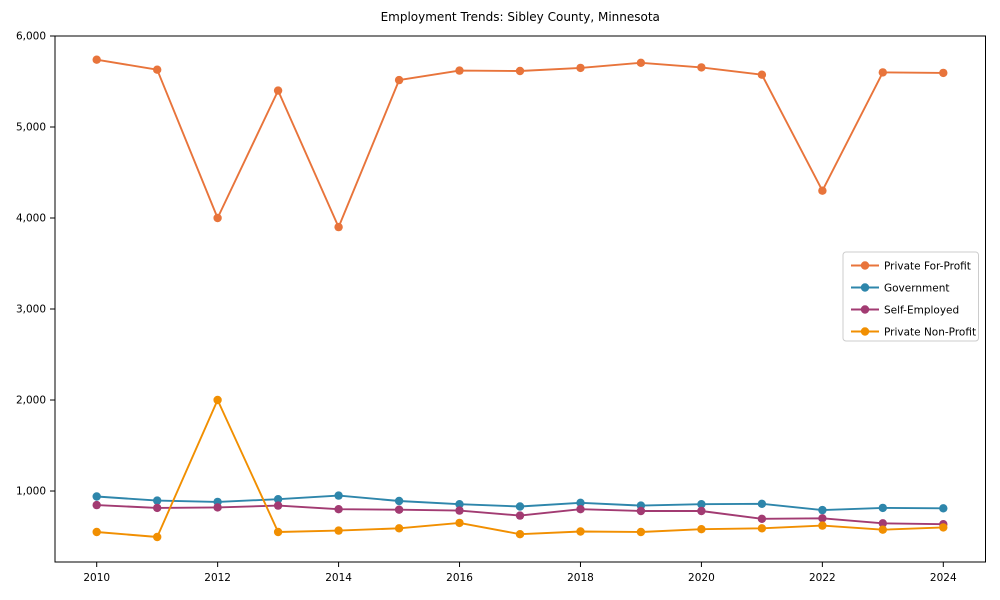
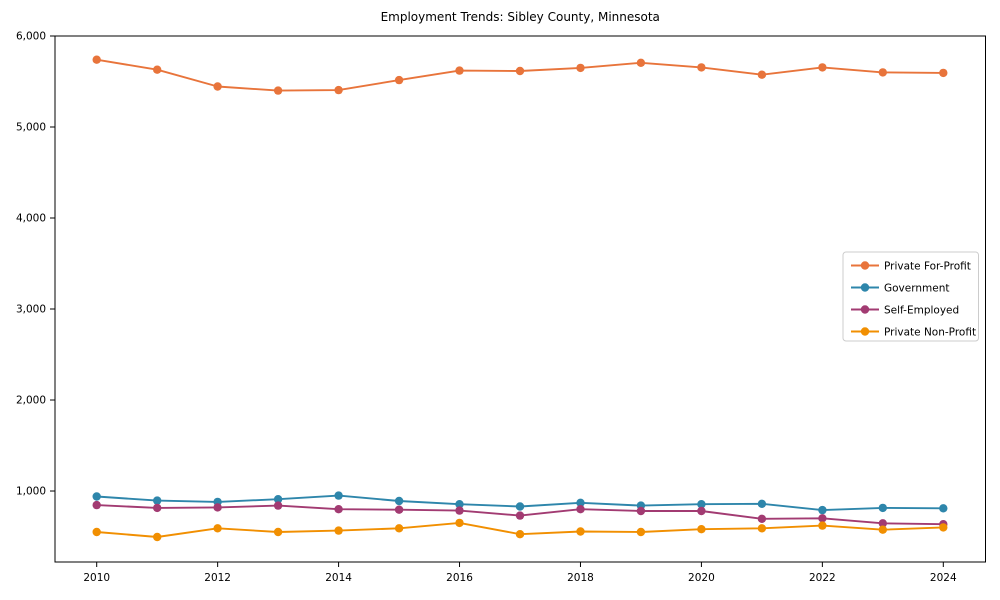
Private For-Profit/2012: 4000 -> 5400
Private Non-Profit/2012: 2000 -> 600
Private For-Profit/2014: 3900 -> 5400
Private For-Profit/2022: 4300 -> 5700
